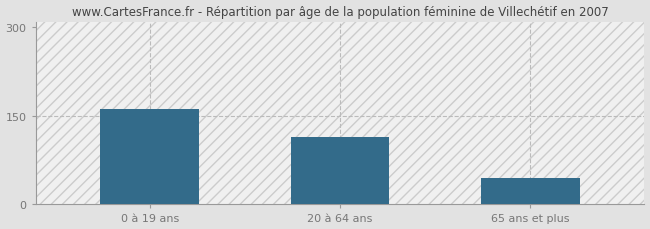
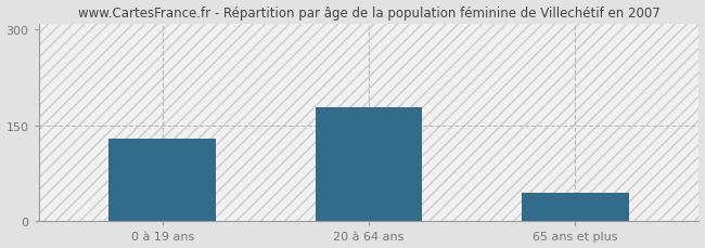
0 à 19 ans: 162 -> 130
20 à 64 ans: 114 -> 178
